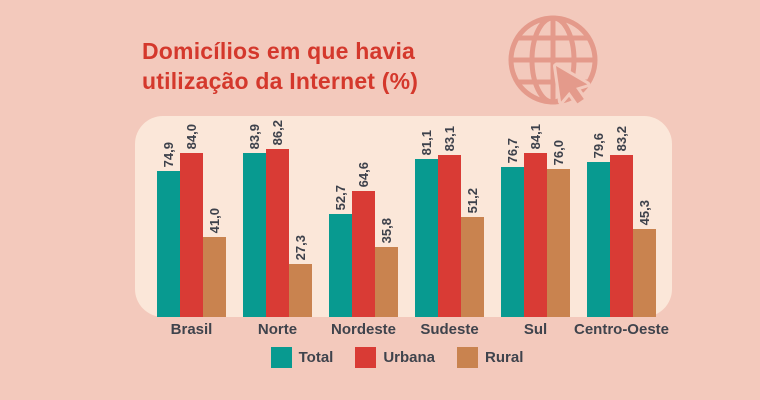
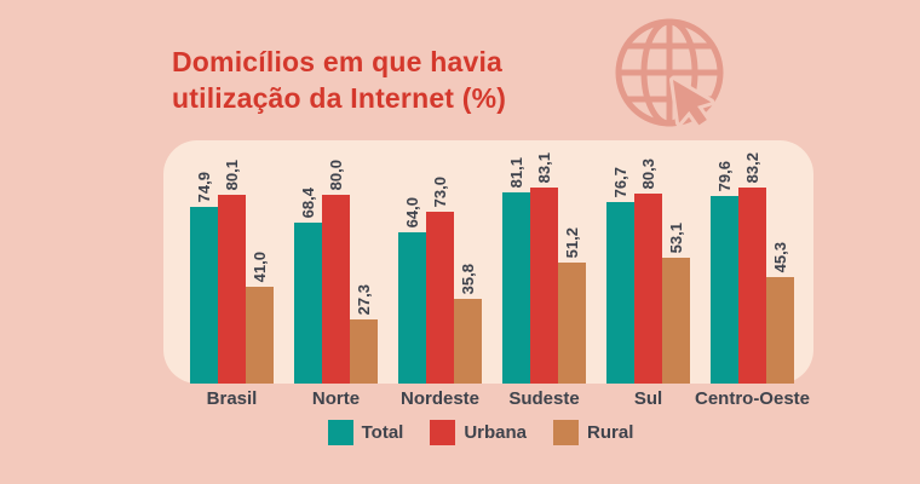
Urbana/Brasil: 84,0 -> 80,1
Total/Norte: 83,9 -> 68,4
Urbana/Norte: 86,2 -> 80,0
Total/Nordeste: 52,7 -> 64,0
Urbana/Nordeste: 64,6 -> 73,0
Urbana/Sul: 84,1 -> 80,3
Rural/Sul: 76,0 -> 53,1
